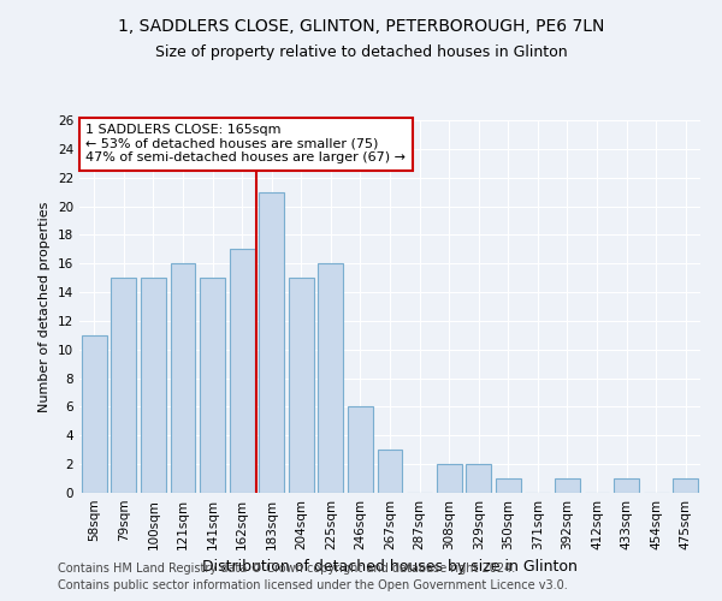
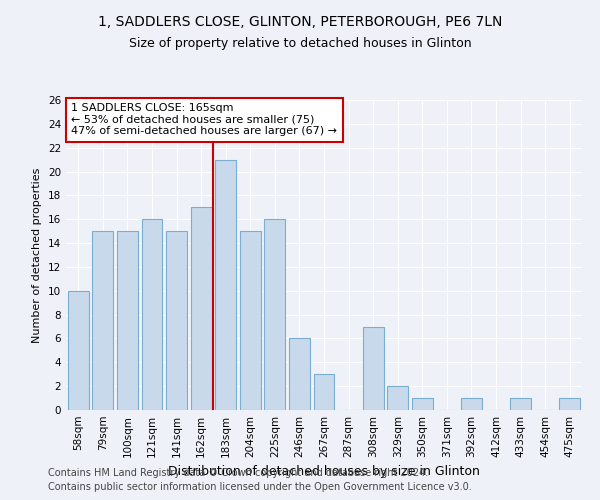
58sqm: 11 -> 10
308sqm: 2 -> 7
